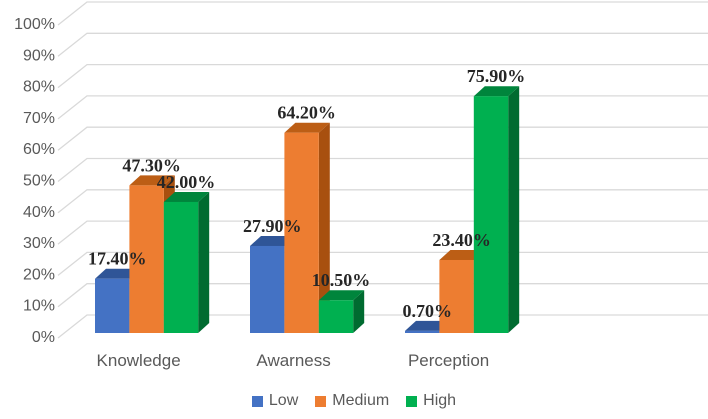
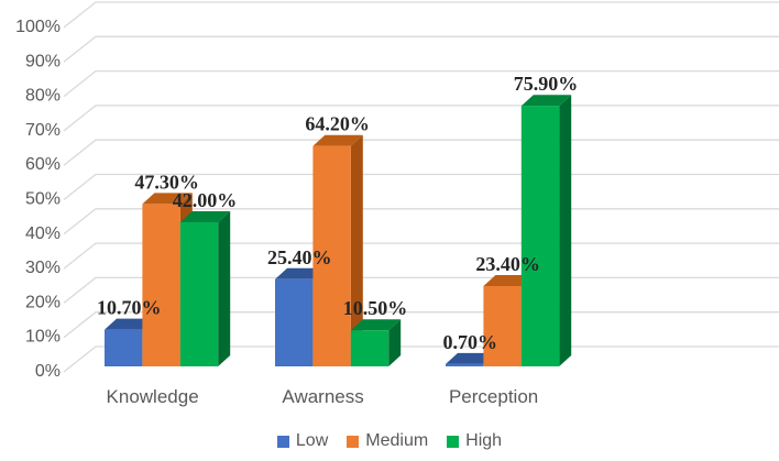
Low/Knowledge: 17.40% -> 10.70%
Low/Awarness: 27.90% -> 25.40%
